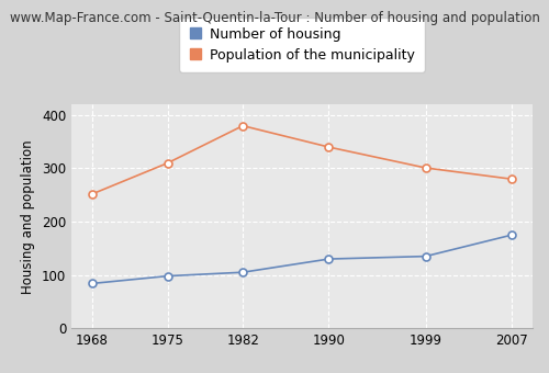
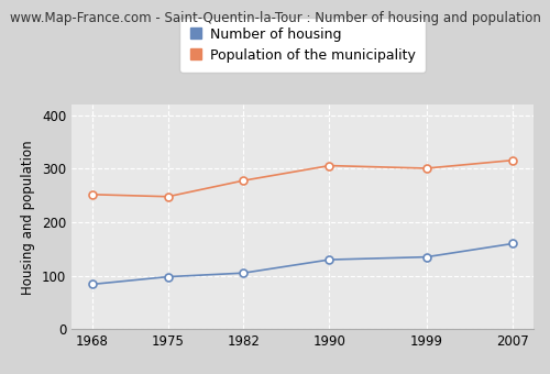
Population of the municipality/1975: 310 -> 248
Population of the municipality/1982: 380 -> 278
Population of the municipality/1990: 340 -> 306
Number of housing/2007: 175 -> 160
Population of the municipality/2007: 280 -> 316
